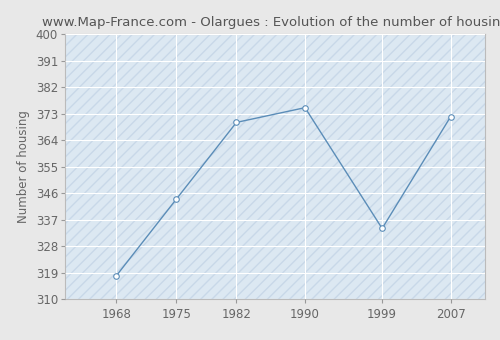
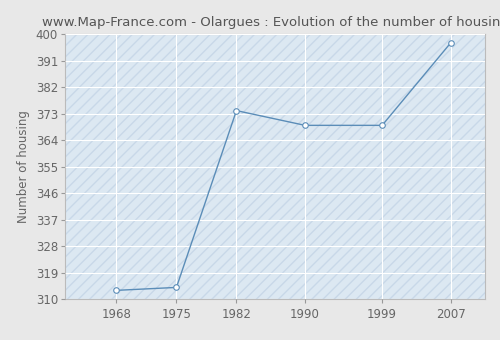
1968: 318 -> 313
1975: 344 -> 314
1982: 370 -> 374
1990: 375 -> 369
1999: 334 -> 369
2007: 372 -> 397
